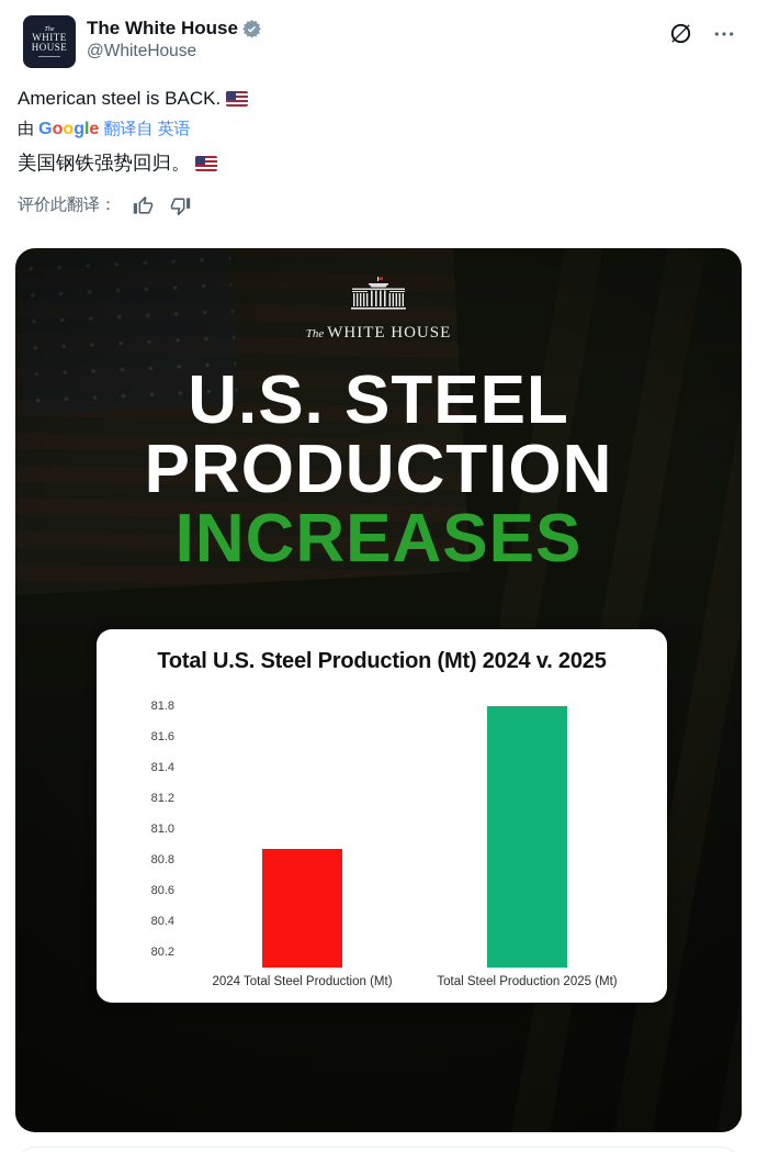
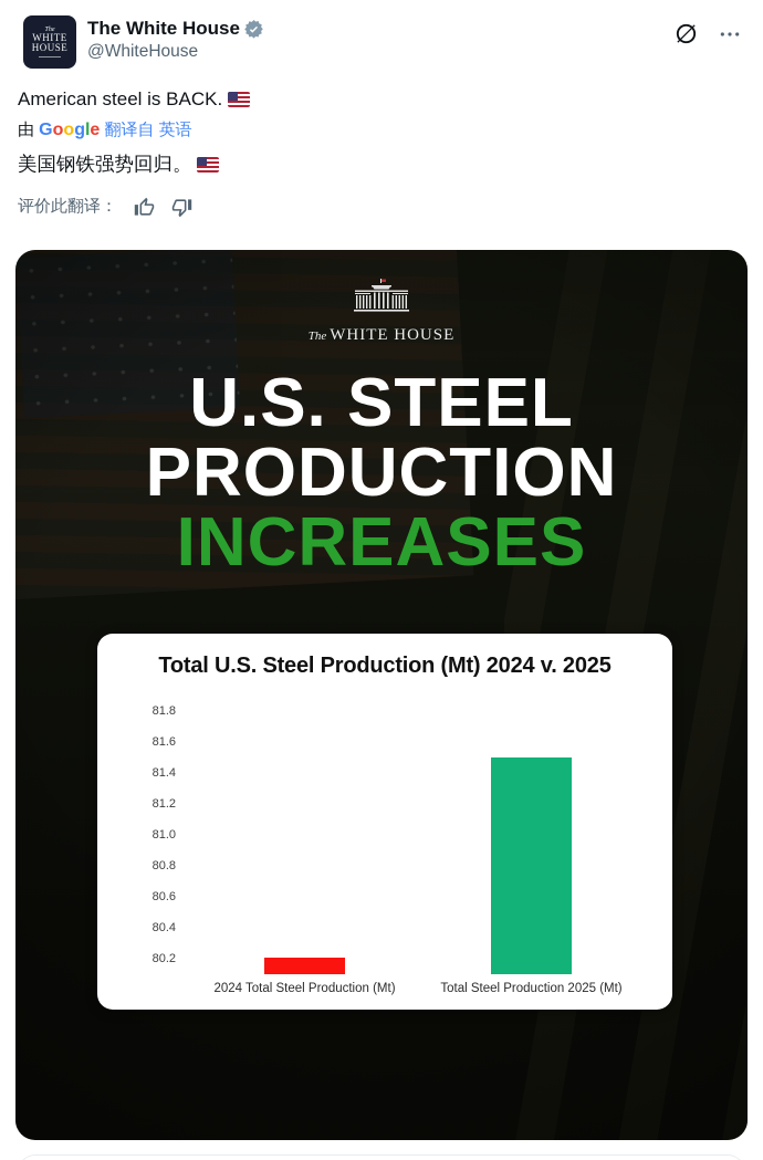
2024 Total Steel Production (Mt): 80.87 -> 80.21
Total Steel Production 2025 (Mt): 81.80 -> 81.50
